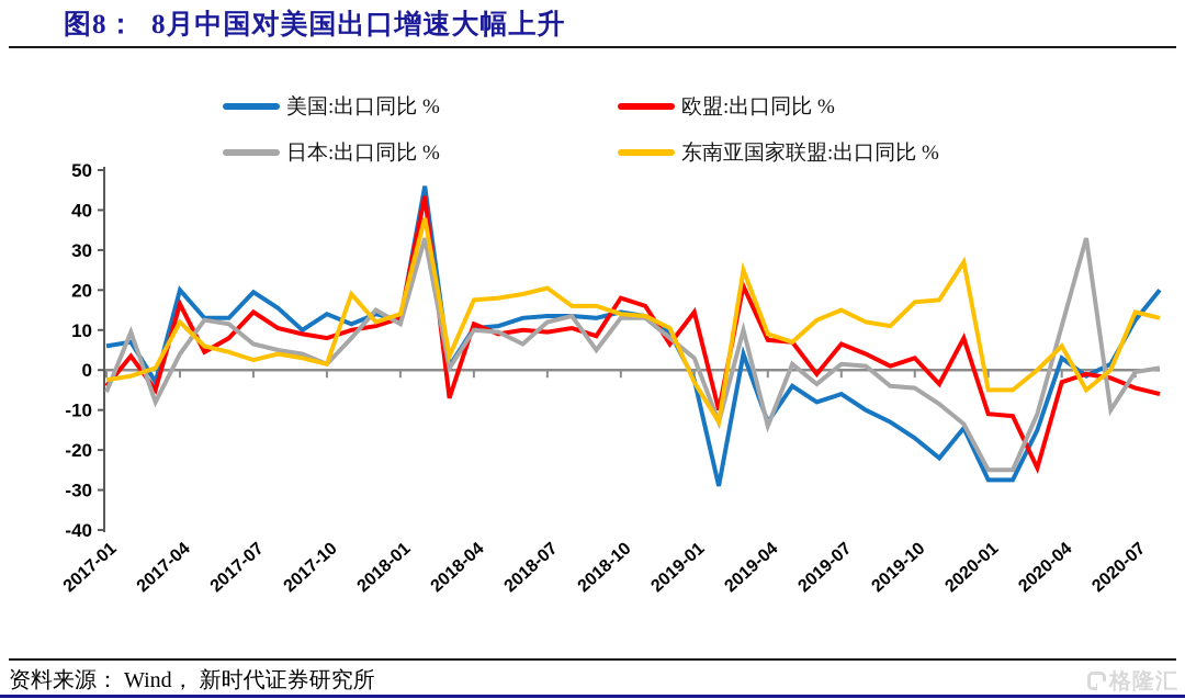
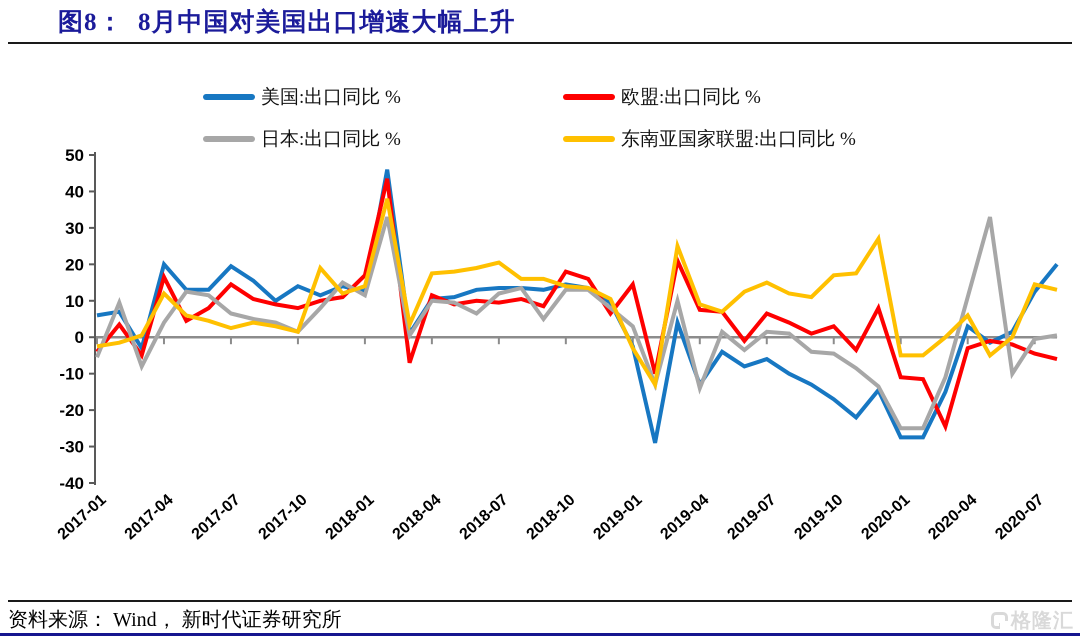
欧盟:出口同比 %/2018-01: 13 -> 17
